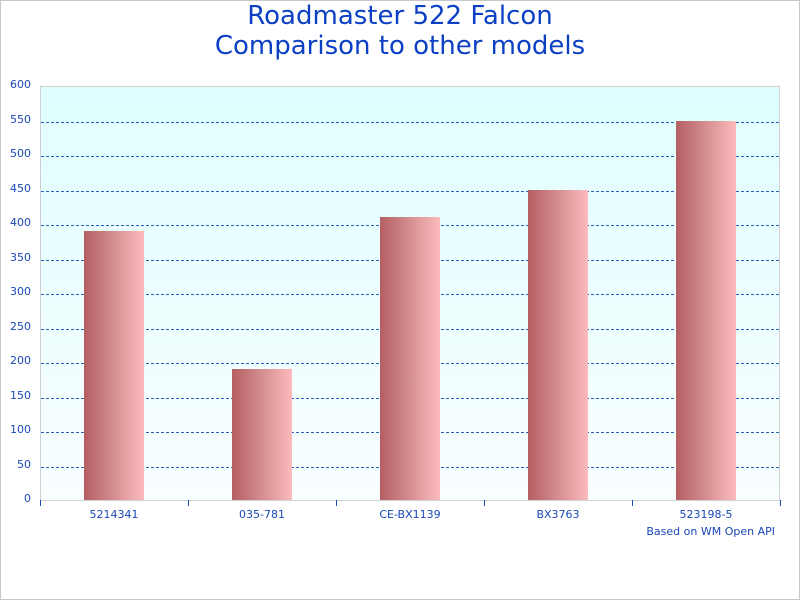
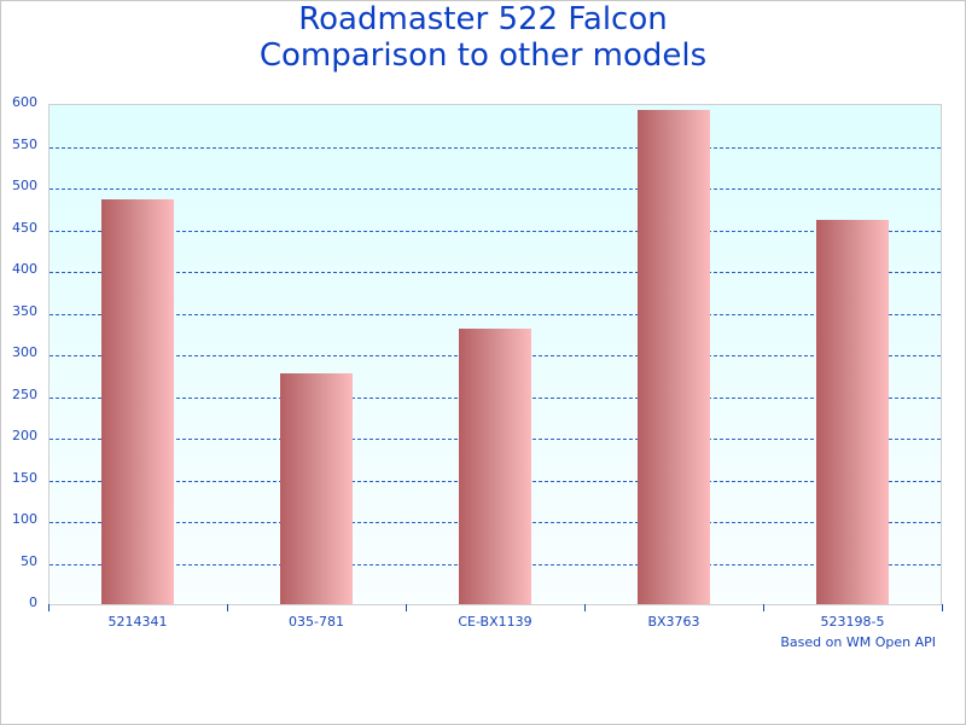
5214341: 390 -> 490
035-781: 190 -> 280
CE-BX1139: 410 -> 330
BX3763: 450 -> 590
523198-5: 550 -> 460
